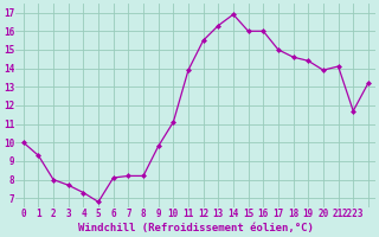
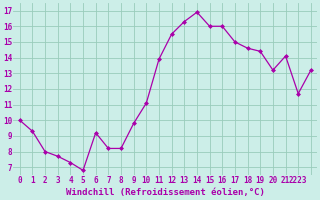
6: 8.1 -> 9.2
20: 13.9 -> 13.2
